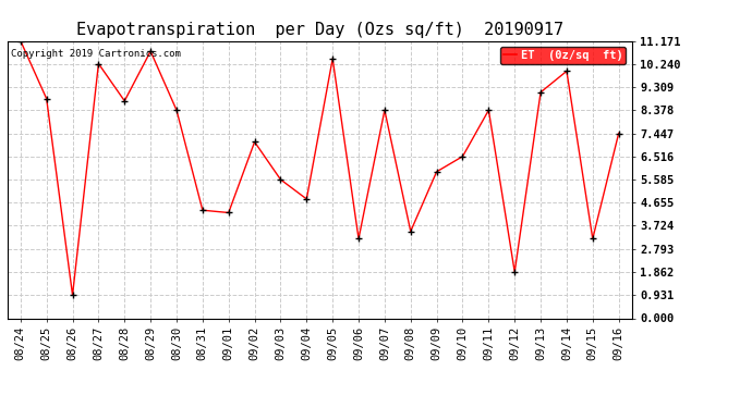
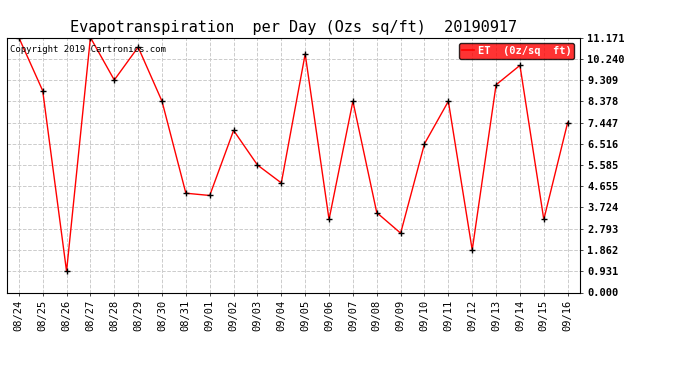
08/27: 10.25 -> 11.17
08/28: 8.75 -> 9.31
09/09: 5.90 -> 2.60
